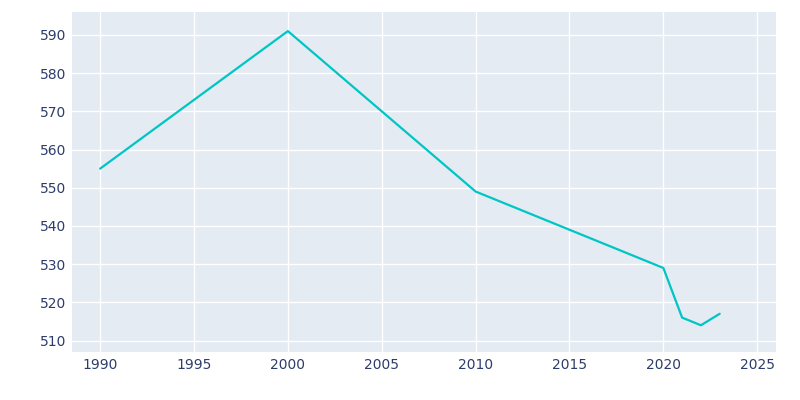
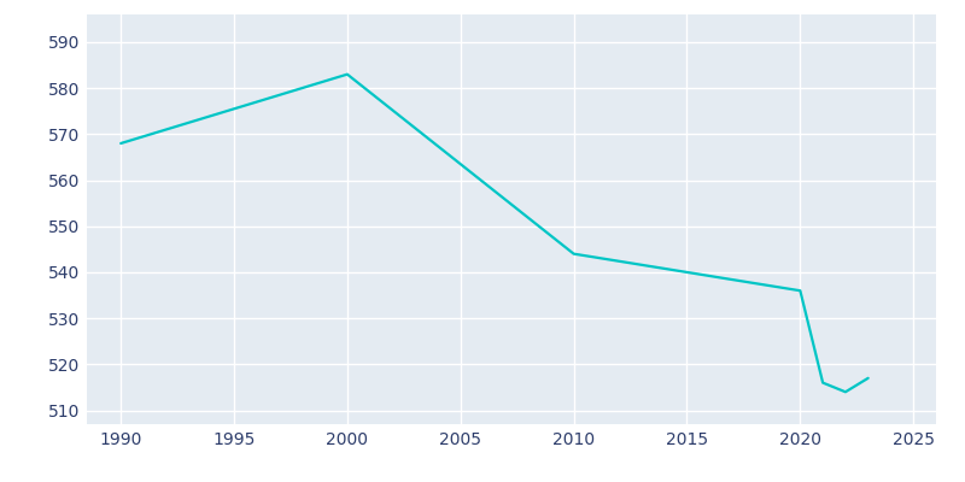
1990: 555 -> 568
2000: 591 -> 583
2010: 549 -> 544
2020: 529 -> 536
